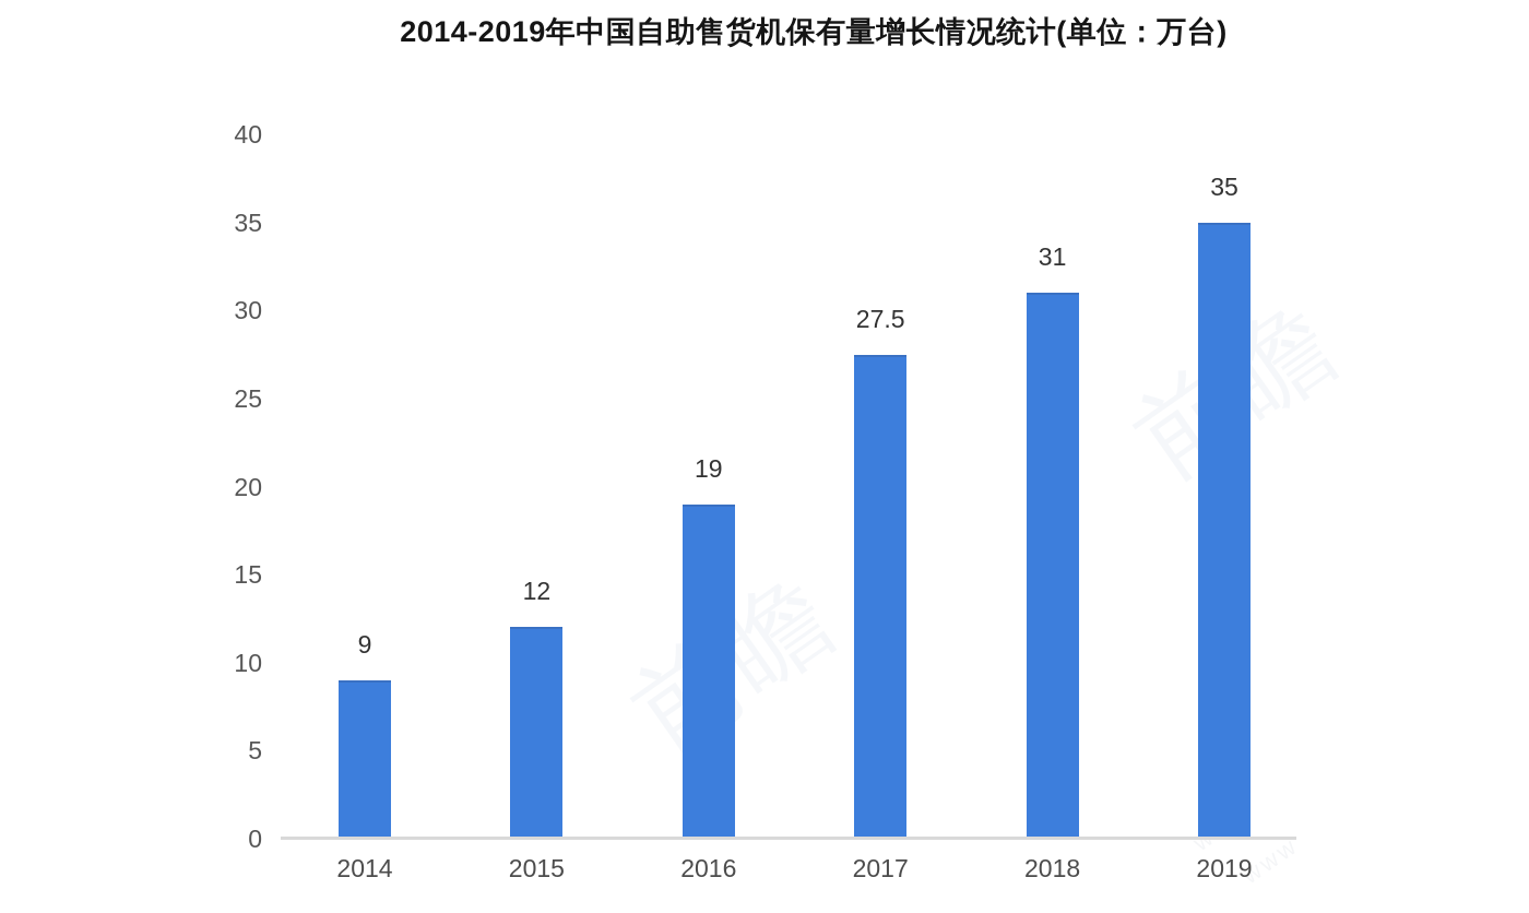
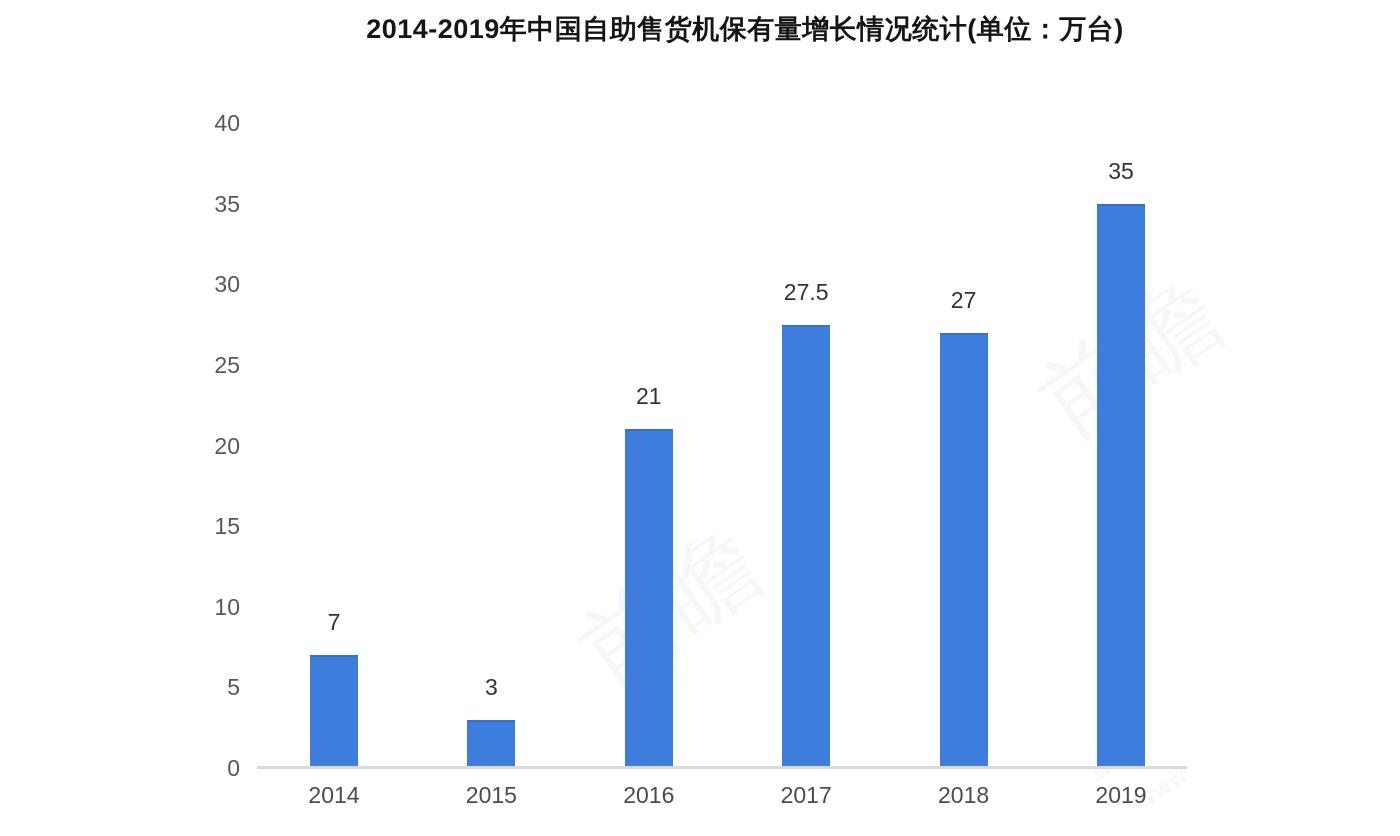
2014: 9 -> 7
2015: 12 -> 3
2016: 19 -> 21
2018: 31 -> 27
